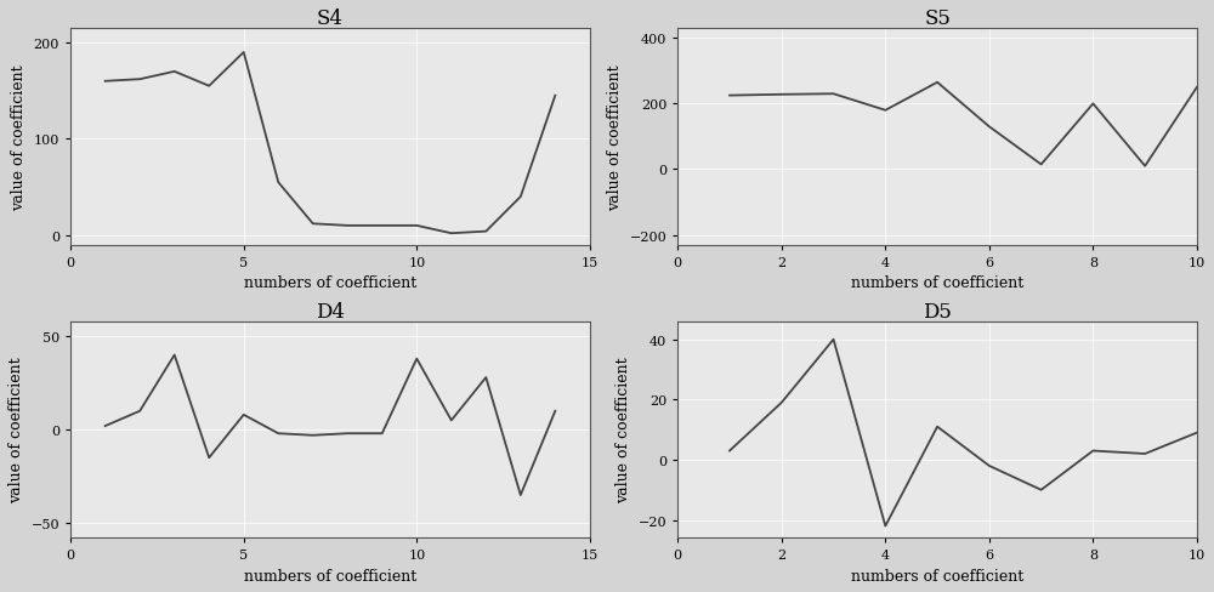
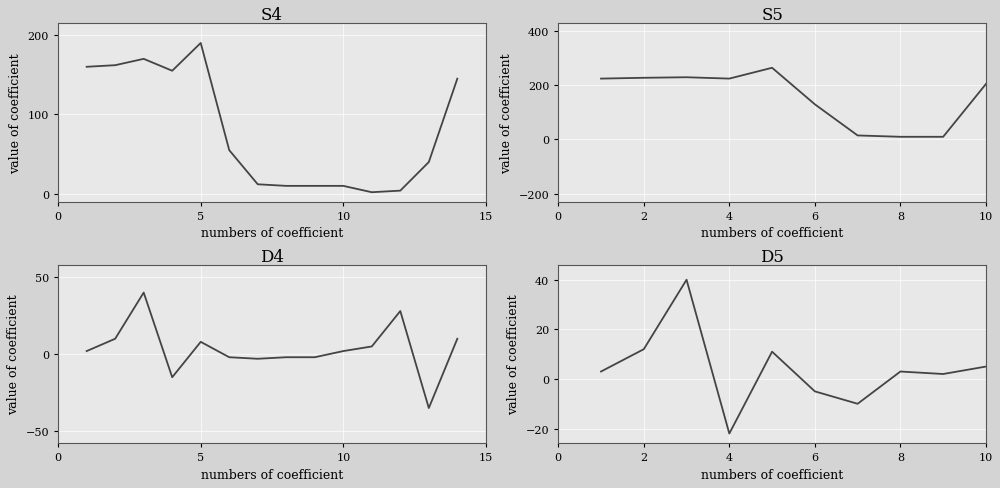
S5/4: 180 -> 225
S5/8: 200 -> 10
S5/10: 250 -> 205
D4/10: 38 -> 2
D5/2: 19 -> 12
D5/6: -2 -> -5
D5/10: 9 -> 5
